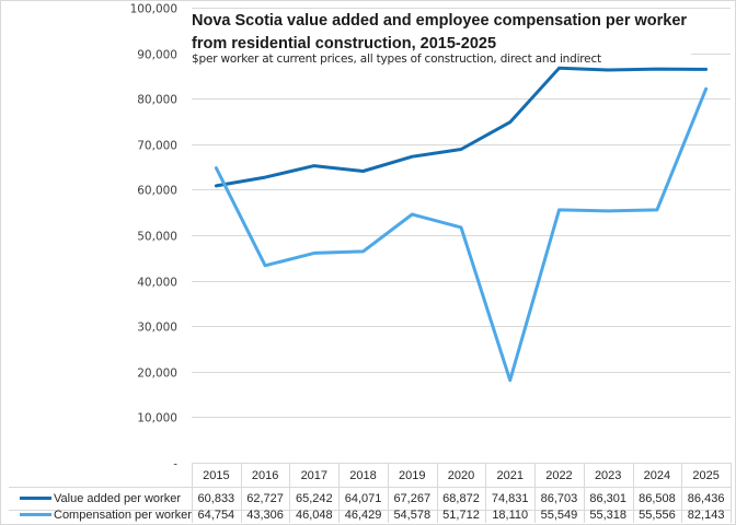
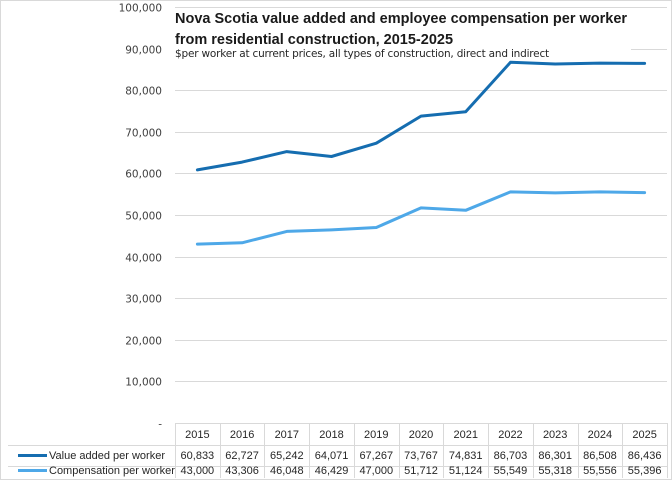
Compensation per worker/2015: 64,754 -> 43,000
Compensation per worker/2019: 54,578 -> 47,000
Value added per worker/2020: 68,872 -> 73,767
Compensation per worker/2021: 18,110 -> 51,124
Compensation per worker/2025: 82,143 -> 55,396
